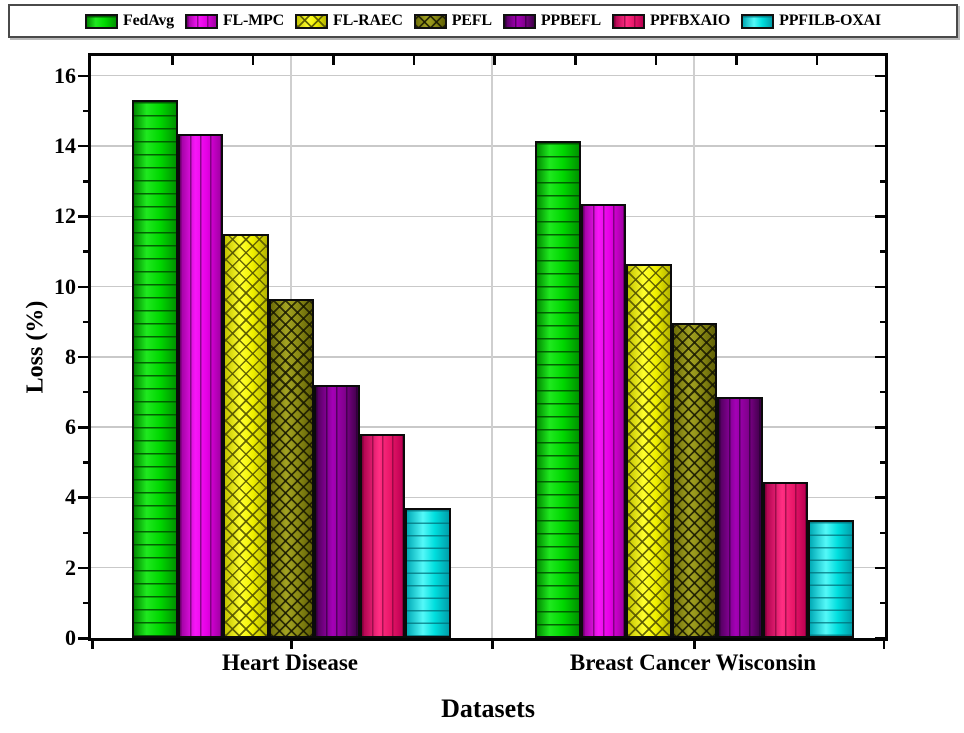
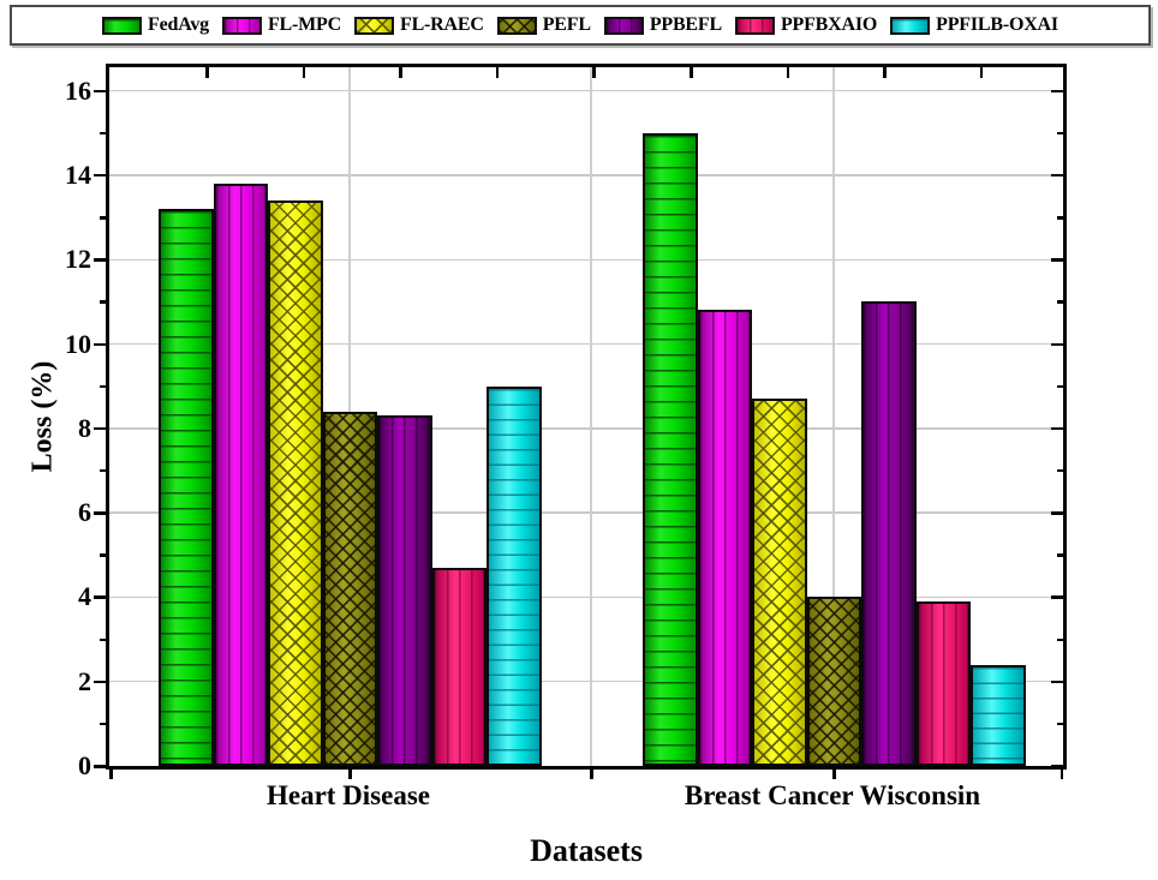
FedAvg/Heart Disease: 15.3 -> 13.2
FL-MPC/Heart Disease: 14.3 -> 13.8
FL-RAEC/Heart Disease: 11.5 -> 13.4
PEFL/Heart Disease: 9.7 -> 8.4
PPBEFL/Heart Disease: 7.2 -> 8.3
PPFBXAIO/Heart Disease: 5.8 -> 4.7
PPFILB-OXAI/Heart Disease: 3.7 -> 9.0
FedAvg/Breast Cancer Wisconsin: 14.2 -> 15.0
FL-MPC/Breast Cancer Wisconsin: 12.3 -> 10.8
FL-RAEC/Breast Cancer Wisconsin: 10.7 -> 8.7
PEFL/Breast Cancer Wisconsin: 8.9 -> 4.0
PPBEFL/Breast Cancer Wisconsin: 6.8 -> 11.0
PPFBXAIO/Breast Cancer Wisconsin: 4.5 -> 3.9
PPFILB-OXAI/Breast Cancer Wisconsin: 3.4 -> 2.4
